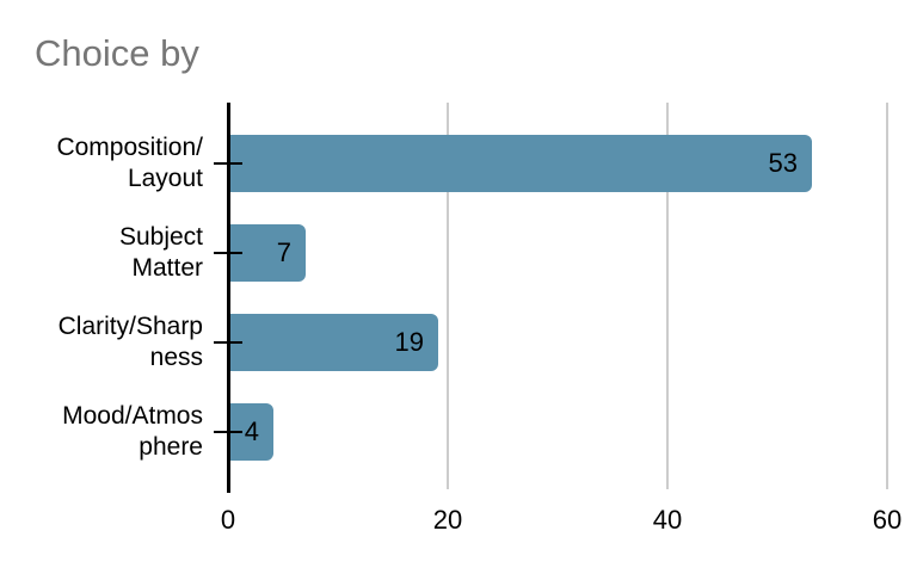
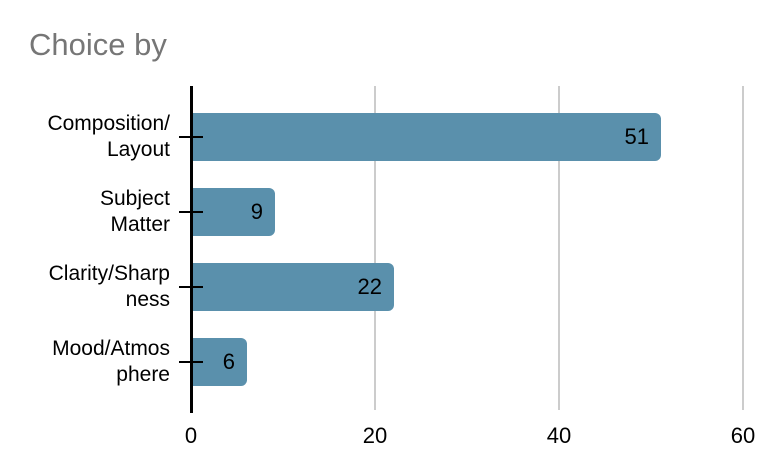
Composition/Layout: 53 -> 51
Subject Matter: 7 -> 9
Clarity/Sharpness: 19 -> 22
Mood/Atmosphere: 4 -> 6
